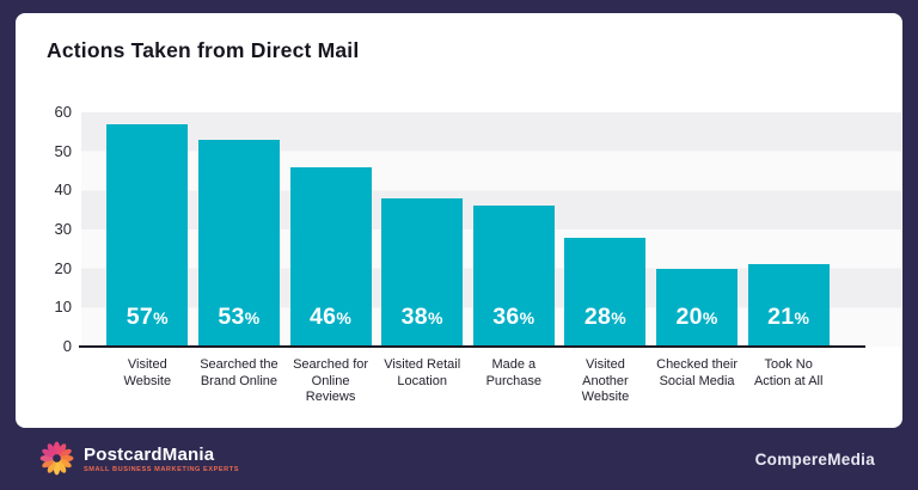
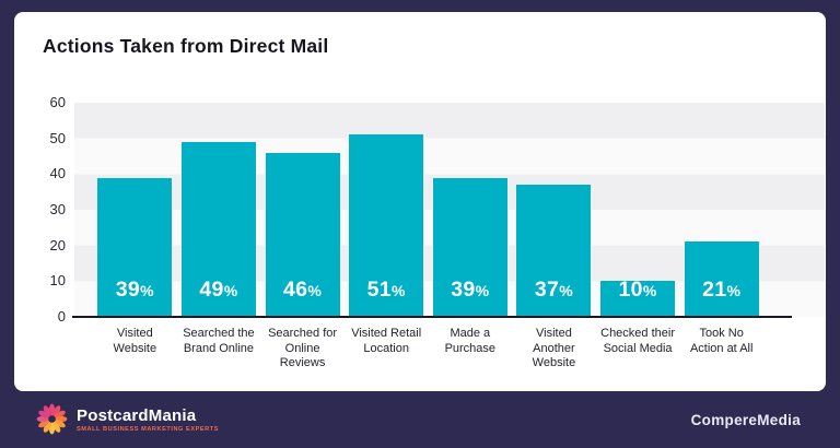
Visited Website: 57 -> 39
Searched the Brand Online: 53 -> 49
Visited Retail Location: 38 -> 51
Made a Purchase: 36 -> 39
Visited Another Website: 28 -> 37
Checked their Social Media: 20 -> 10
